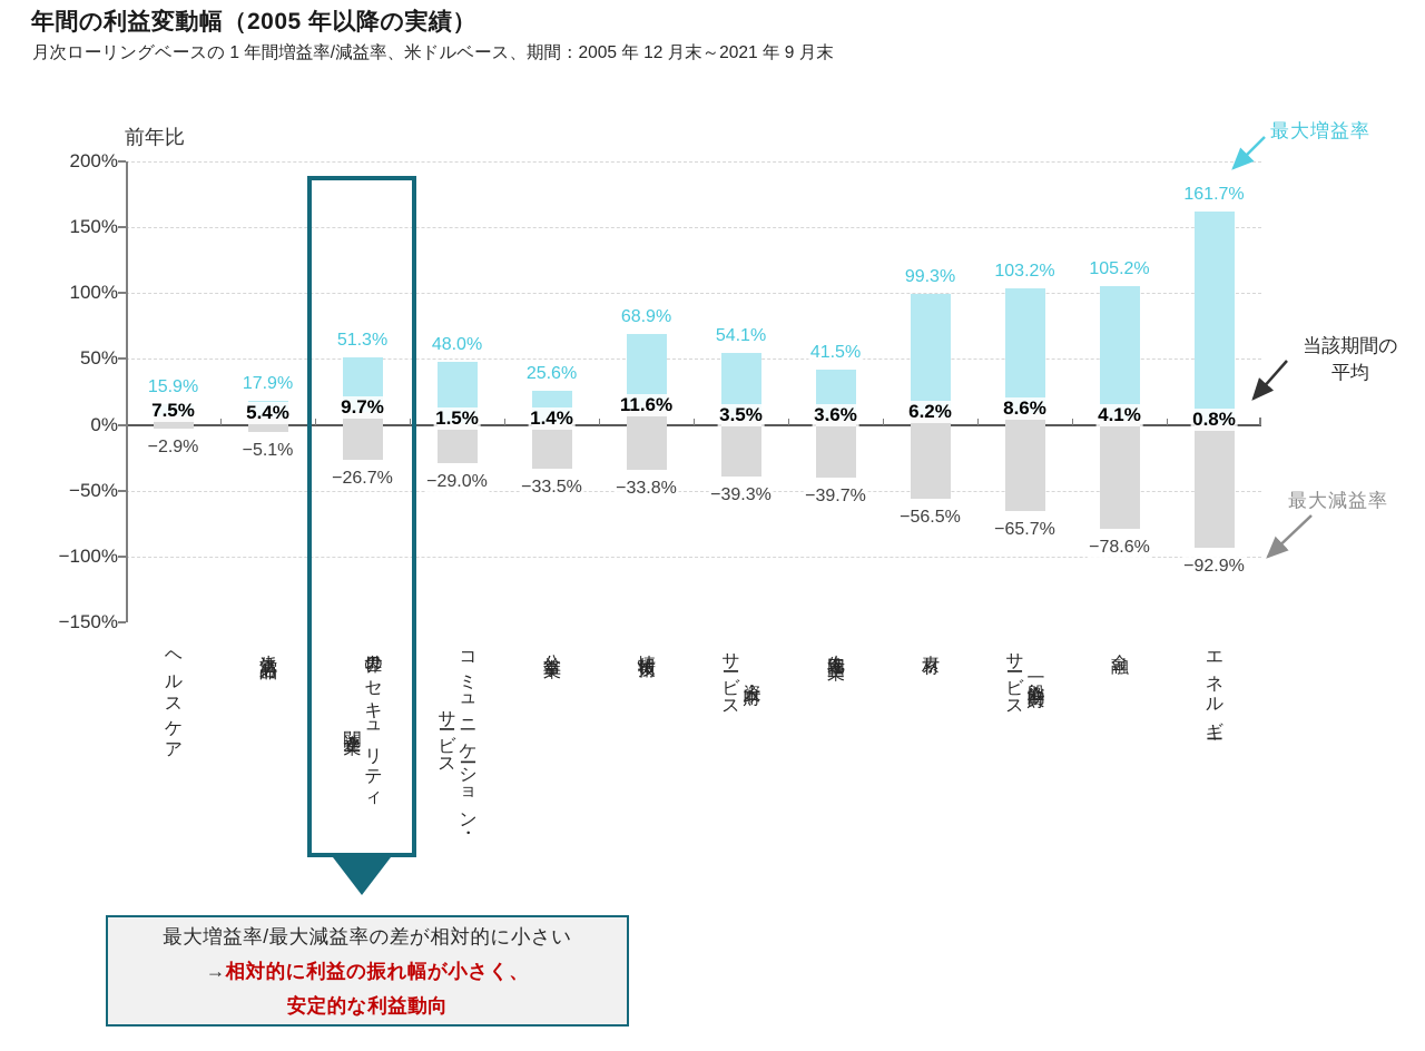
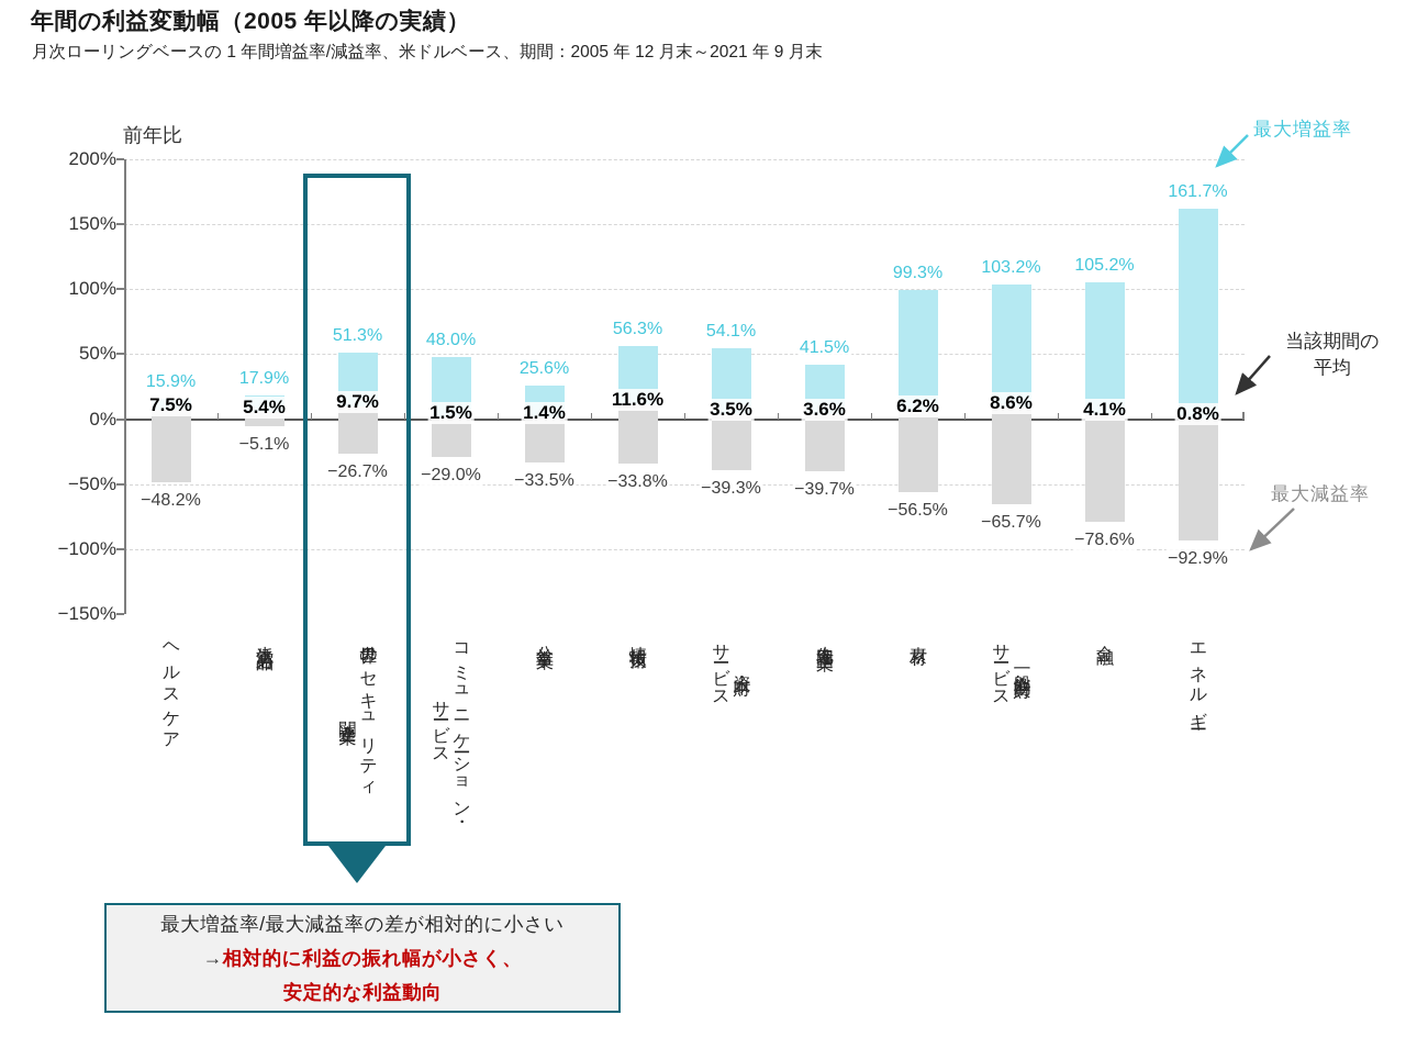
最大減益率/ヘルスケア: −2.9% -> −48.2%
最大増益率/情報技術: 68.9% -> 56.3%
